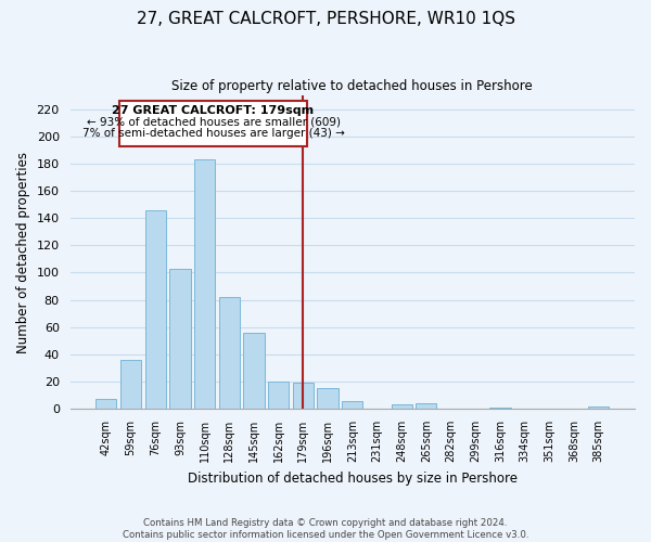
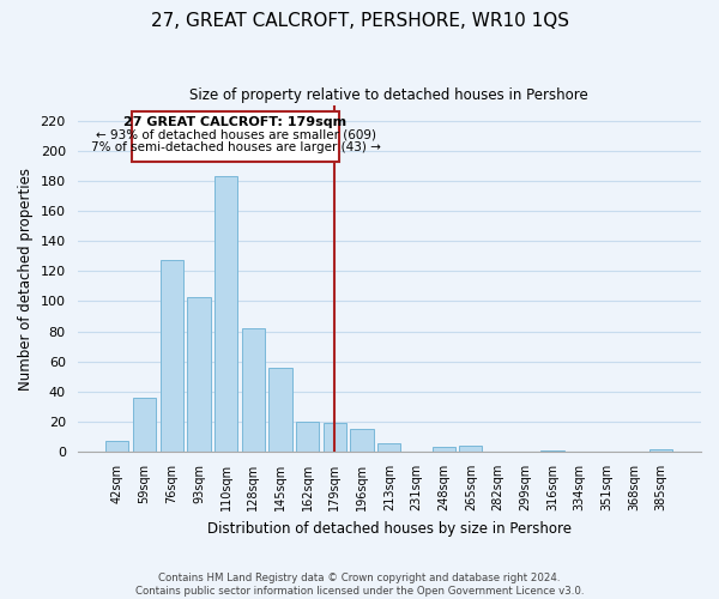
76sqm: 146 -> 127
